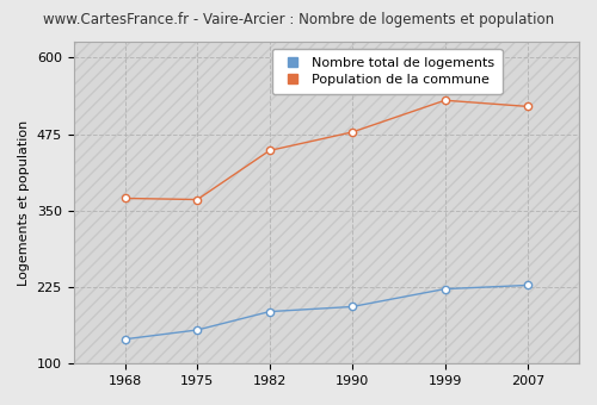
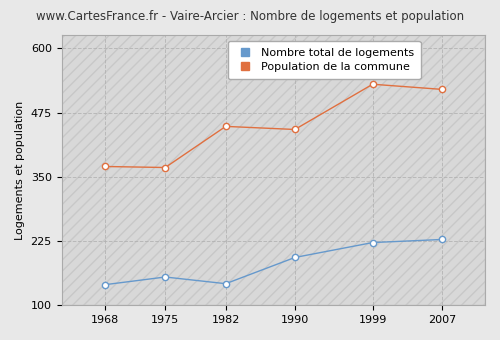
Nombre total de logements/1982: 185 -> 142
Population de la commune/1990: 478 -> 442
